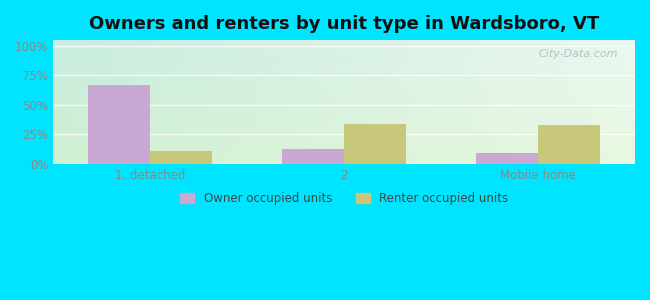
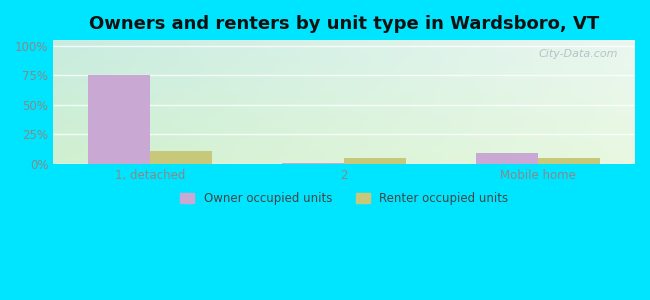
Owner occupied units/1, detached: 67% -> 75%
Owner occupied units/2: 13% -> 1%
Renter occupied units/2: 34% -> 5%
Renter occupied units/Mobile home: 33% -> 5%
